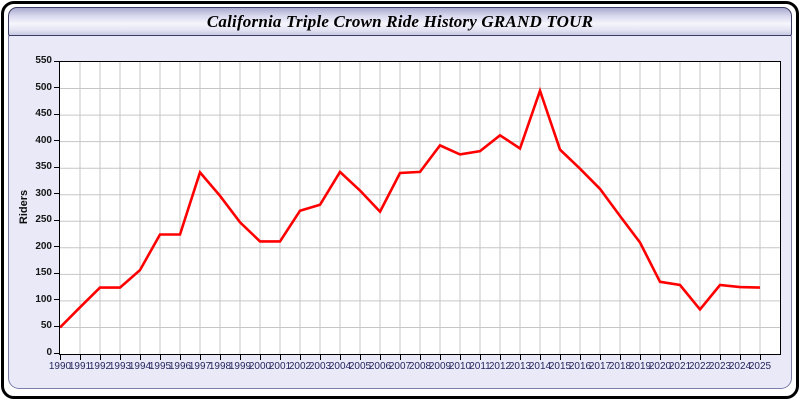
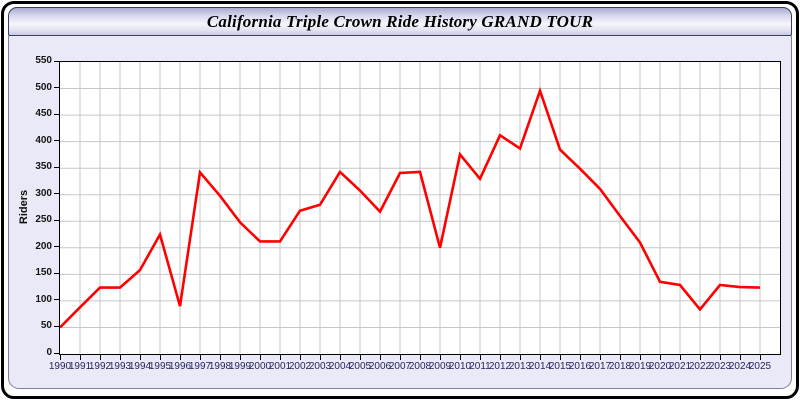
1996: 220 -> 90
2009: 390 -> 200
2011: 380 -> 330
